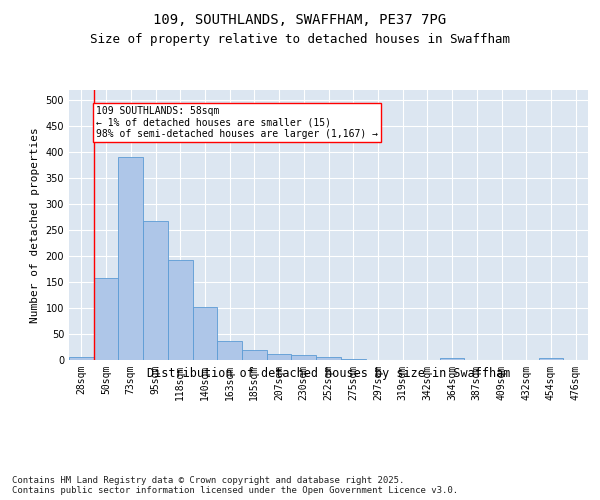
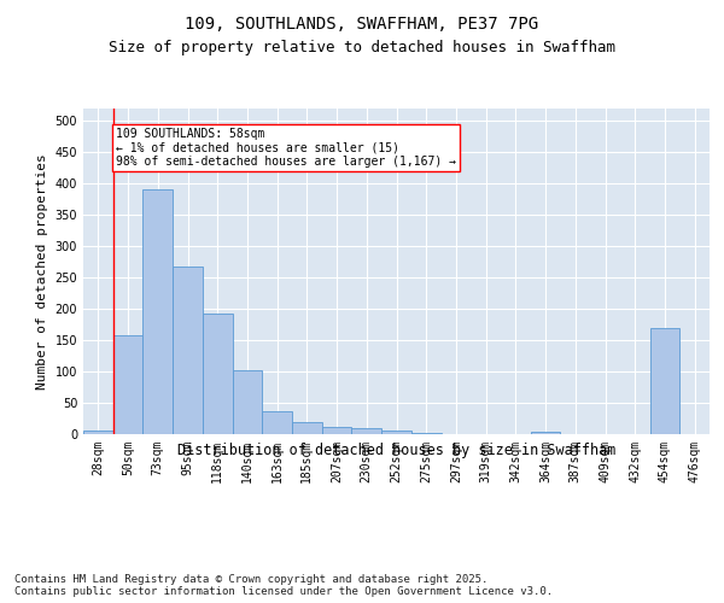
454sqm: 3 -> 170
